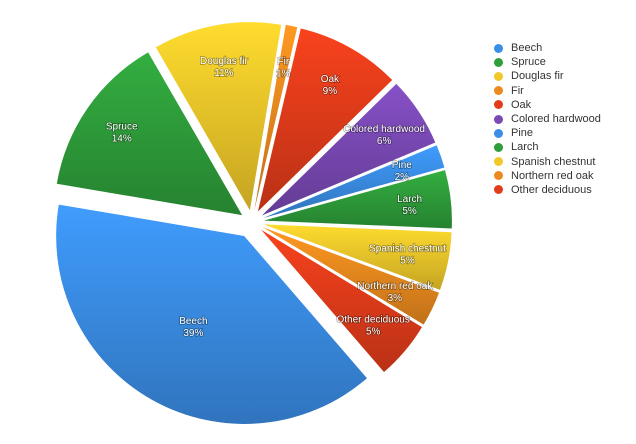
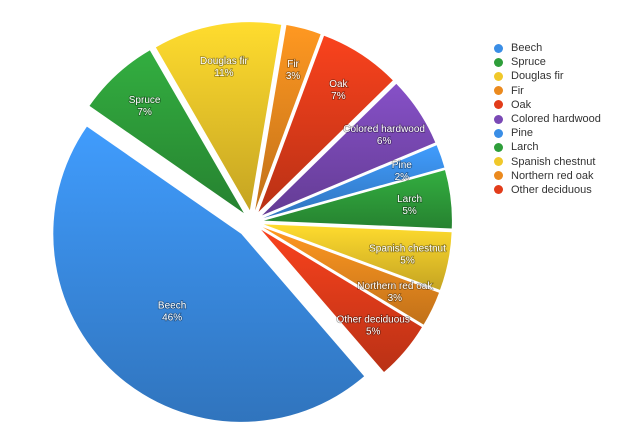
Beech: 39% -> 46%
Spruce: 14% -> 7%
Fir: 1% -> 3%
Oak: 9% -> 7%
